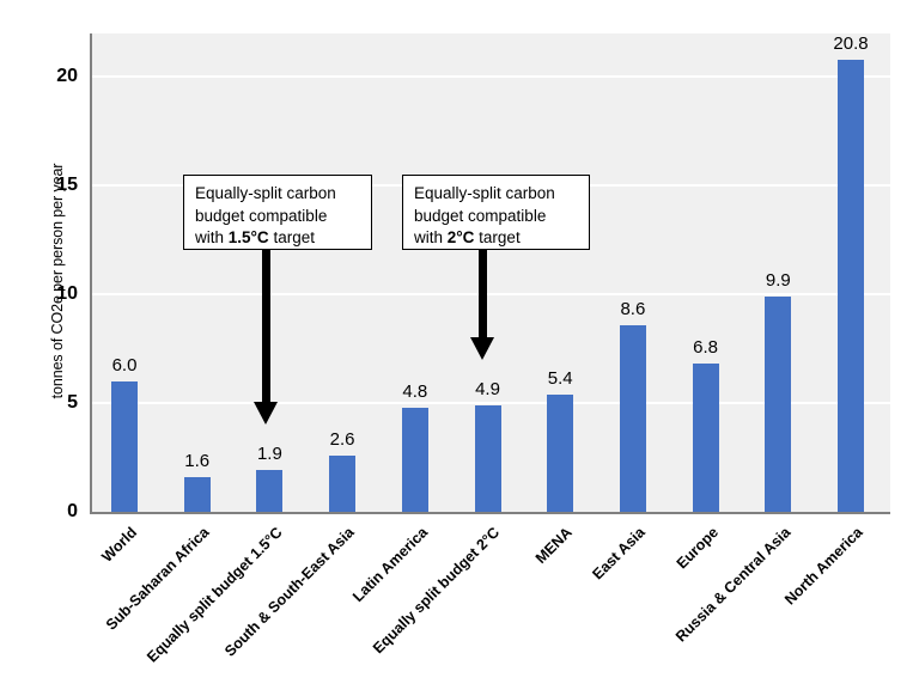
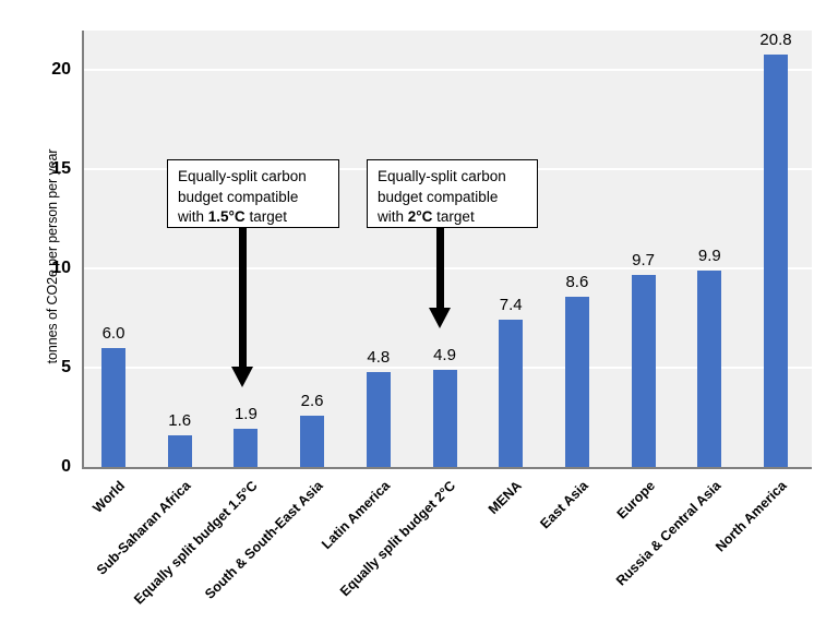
MENA: 5.4 -> 7.4
Europe: 6.8 -> 9.7
